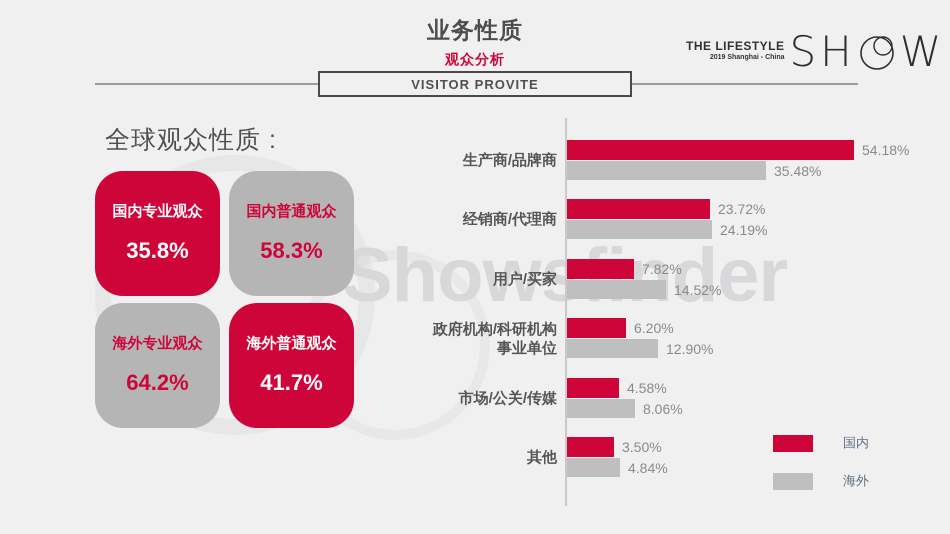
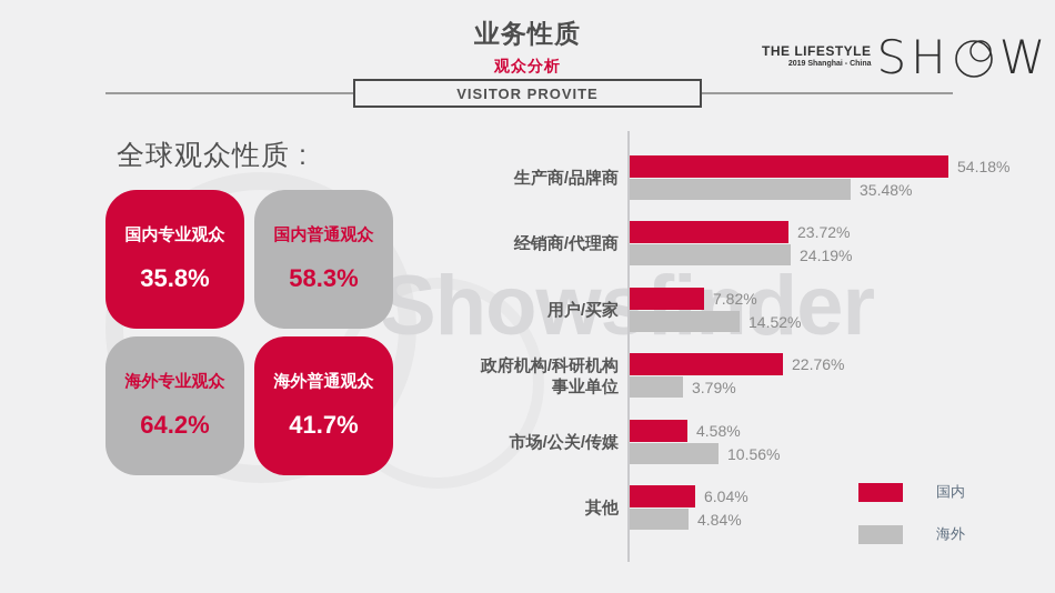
国内/政府机构/科研机构 事业单位: 6.20% -> 22.76%
海外/政府机构/科研机构 事业单位: 12.90% -> 3.79%
海外/市场/公关/传媒: 8.06% -> 10.56%
国内/其他: 3.50% -> 6.04%
